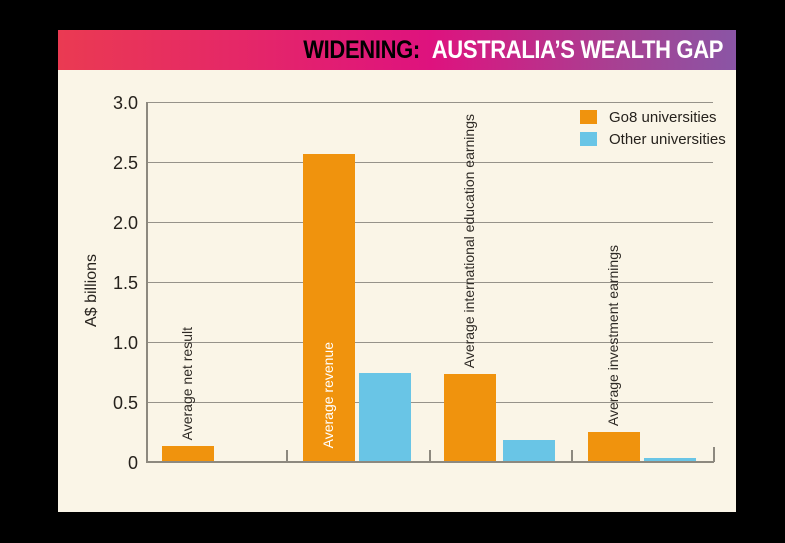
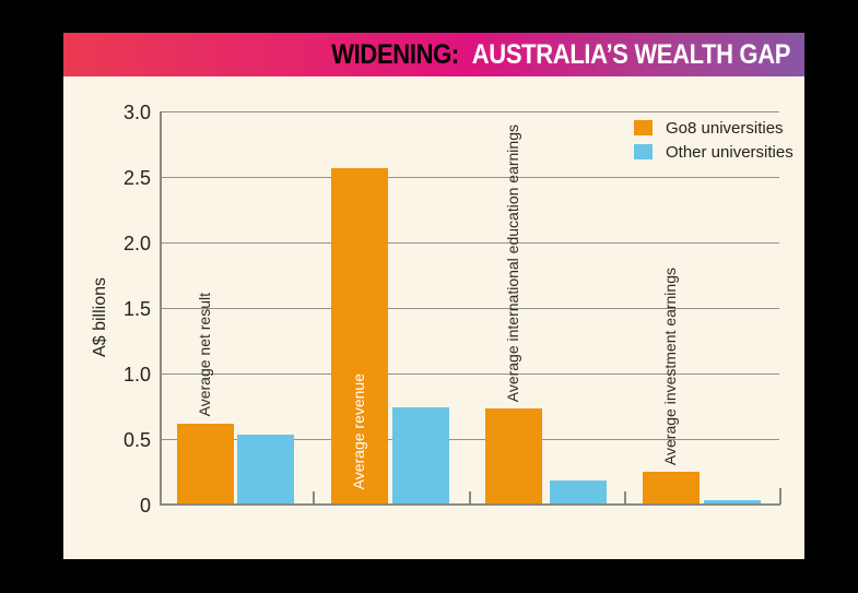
Go8 universities/Average net result: 0.13 -> 0.62
Other universities/Average net result: 0.01 -> 0.53
